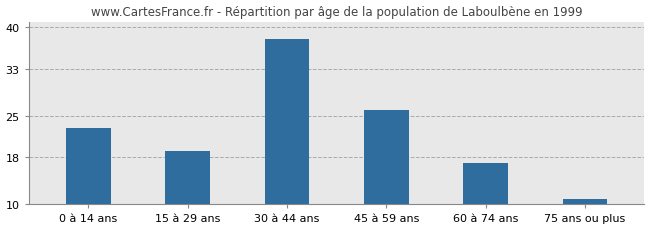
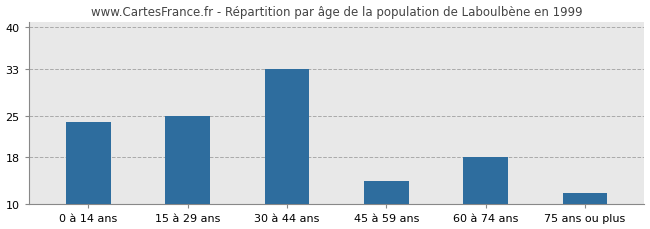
0 à 14 ans: 23 -> 24
15 à 29 ans: 19 -> 25
30 à 44 ans: 38 -> 33
45 à 59 ans: 26 -> 14
60 à 74 ans: 17 -> 18
75 ans ou plus: 11 -> 12
